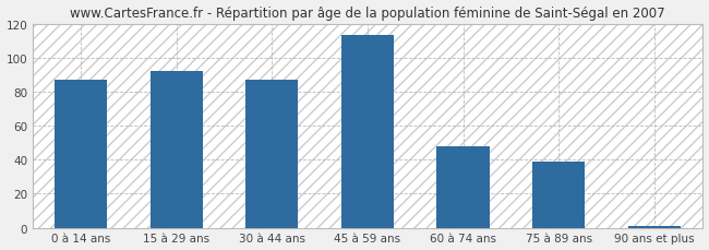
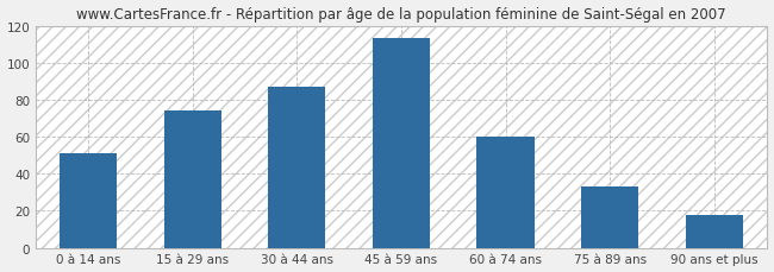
0 à 14 ans: 87 -> 51
15 à 29 ans: 92 -> 74
60 à 74 ans: 48 -> 60
75 à 89 ans: 39 -> 33
90 ans et plus: 1 -> 18
